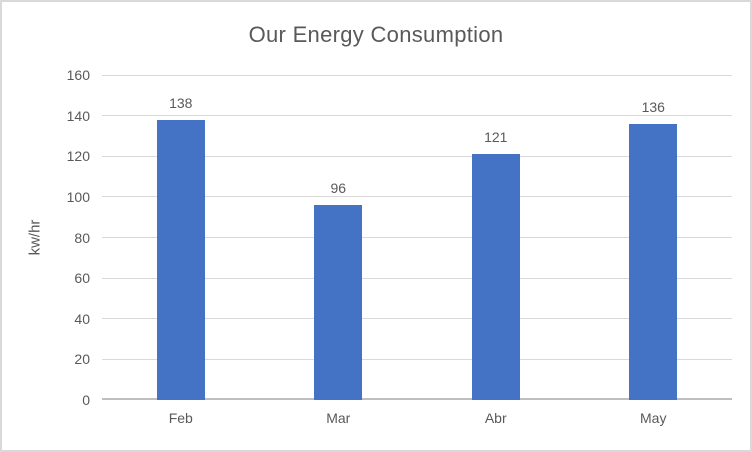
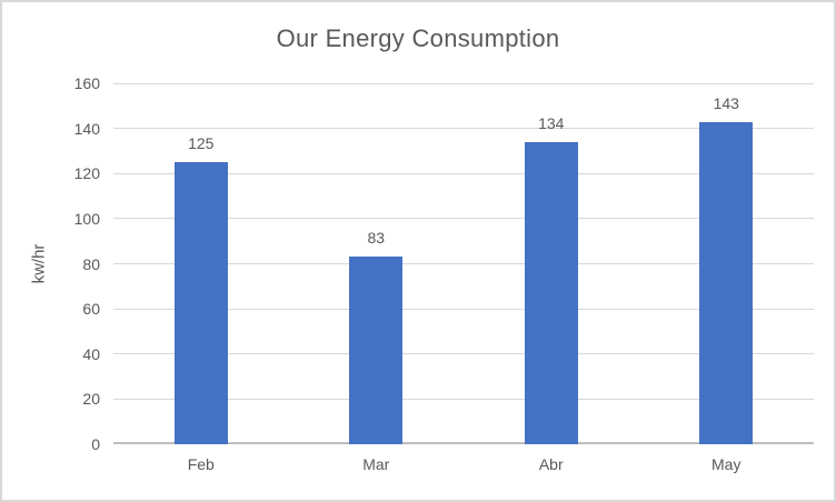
Feb: 138 -> 125
Mar: 96 -> 83
Abr: 121 -> 134
May: 136 -> 143
